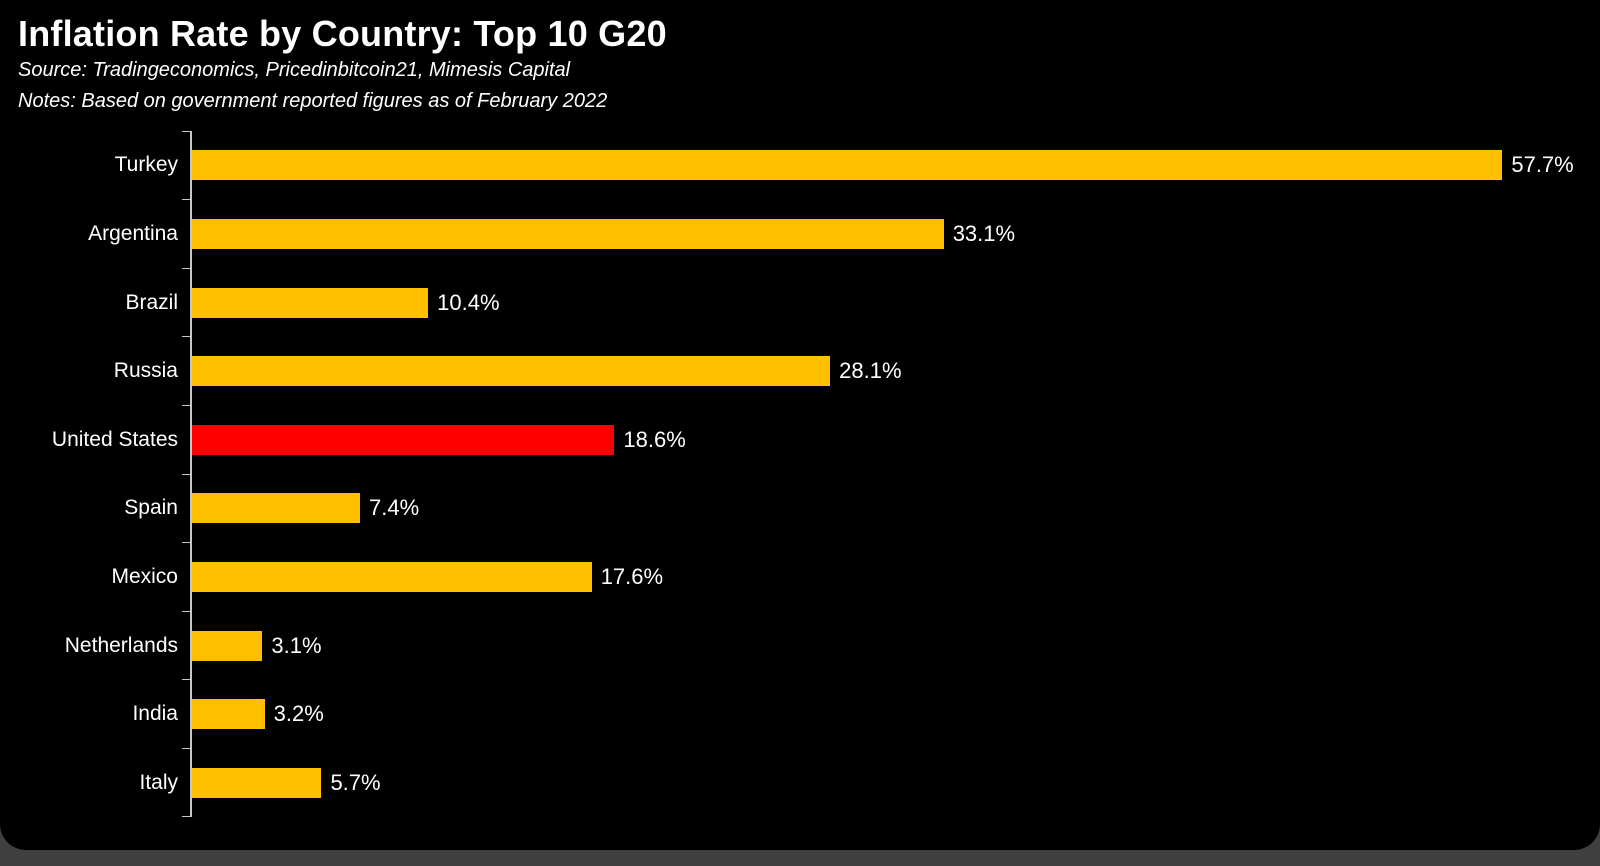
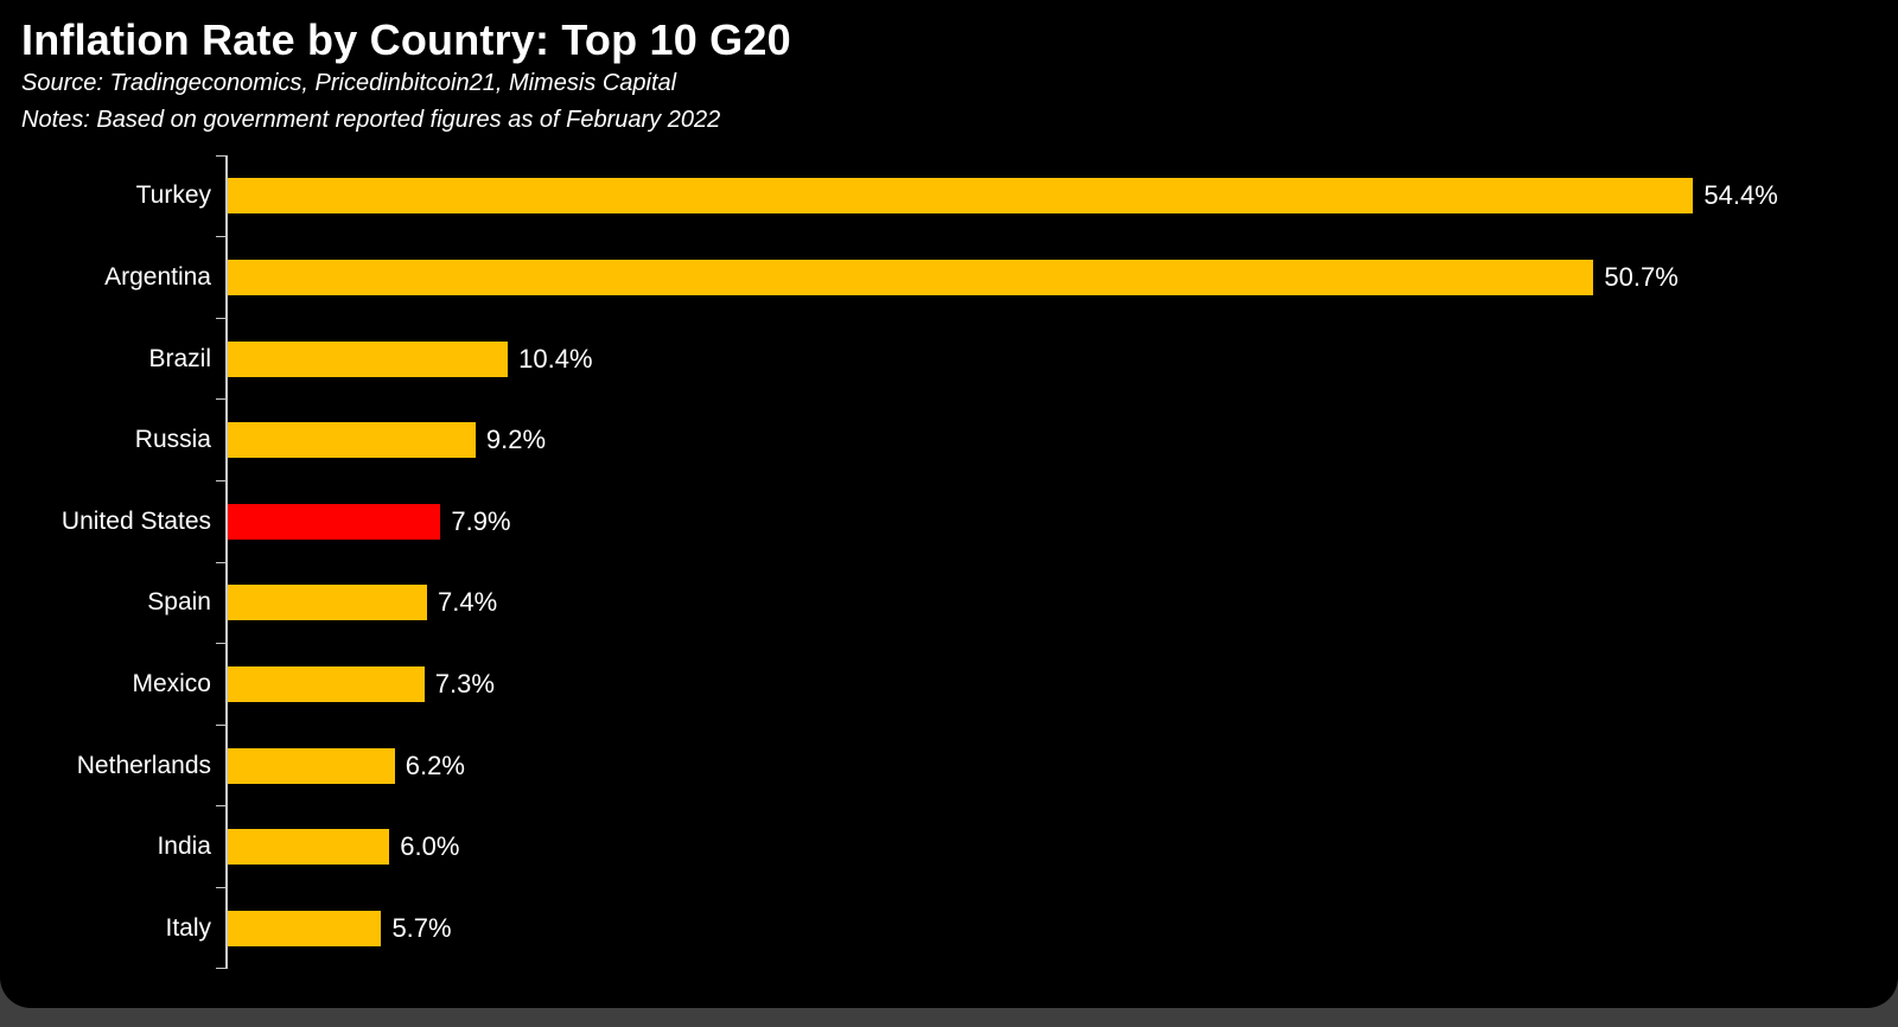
Turkey: 57.7% -> 54.4%
Argentina: 33.1% -> 50.7%
Russia: 28.1% -> 9.2%
United States: 18.6% -> 7.9%
Mexico: 17.6% -> 7.3%
Netherlands: 3.1% -> 6.2%
India: 3.2% -> 6.0%
